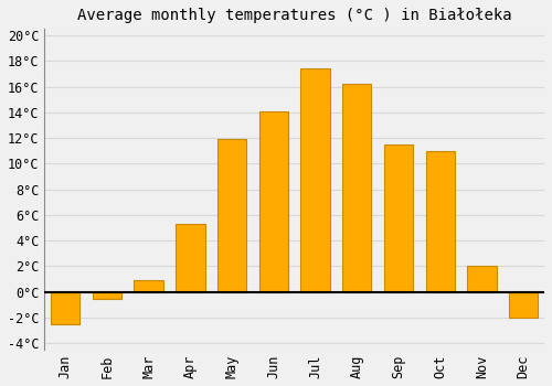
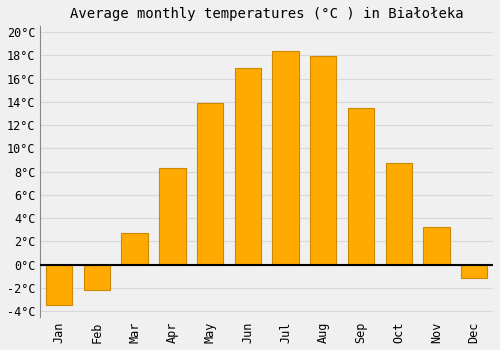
Jan: -2.5°C -> -3.5°C
Feb: -0.6°C -> -2.2°C
Mar: 0.9°C -> 2.7°C
Apr: 5.3°C -> 8.3°C
May: 11.9°C -> 13.9°C
Jun: 14.1°C -> 16.9°C
Jul: 17.4°C -> 18.4°C
Aug: 16.2°C -> 17.9°C
Sep: 11.5°C -> 13.5°C
Oct: 11.0°C -> 8.7°C
Nov: 2.0°C -> 3.2°C
Dec: -2.0°C -> -1.2°C
